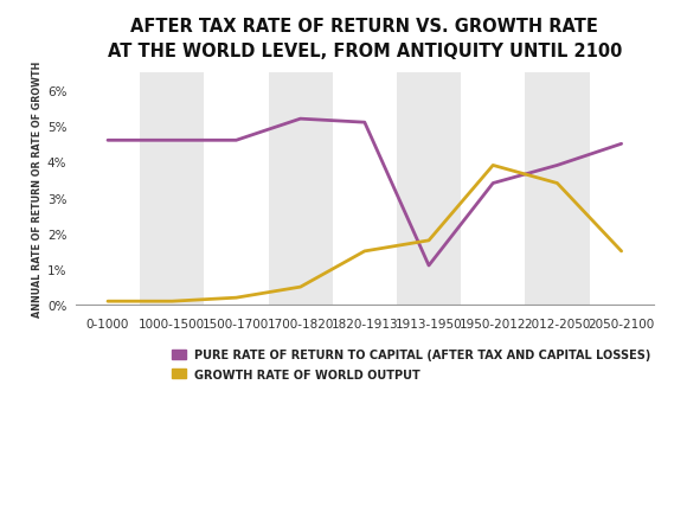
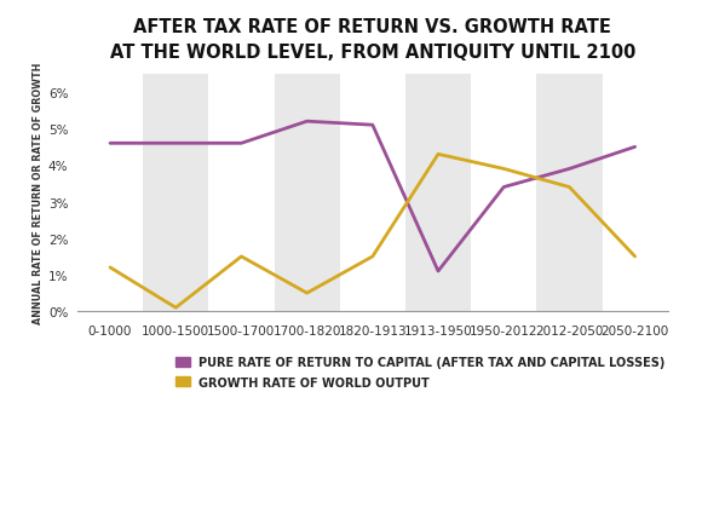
GROWTH RATE OF WORLD OUTPUT/0-1000: 0.1% -> 1.2%
GROWTH RATE OF WORLD OUTPUT/1500-1700: 0.2% -> 1.5%
GROWTH RATE OF WORLD OUTPUT/1913-1950: 1.8% -> 4.3%
